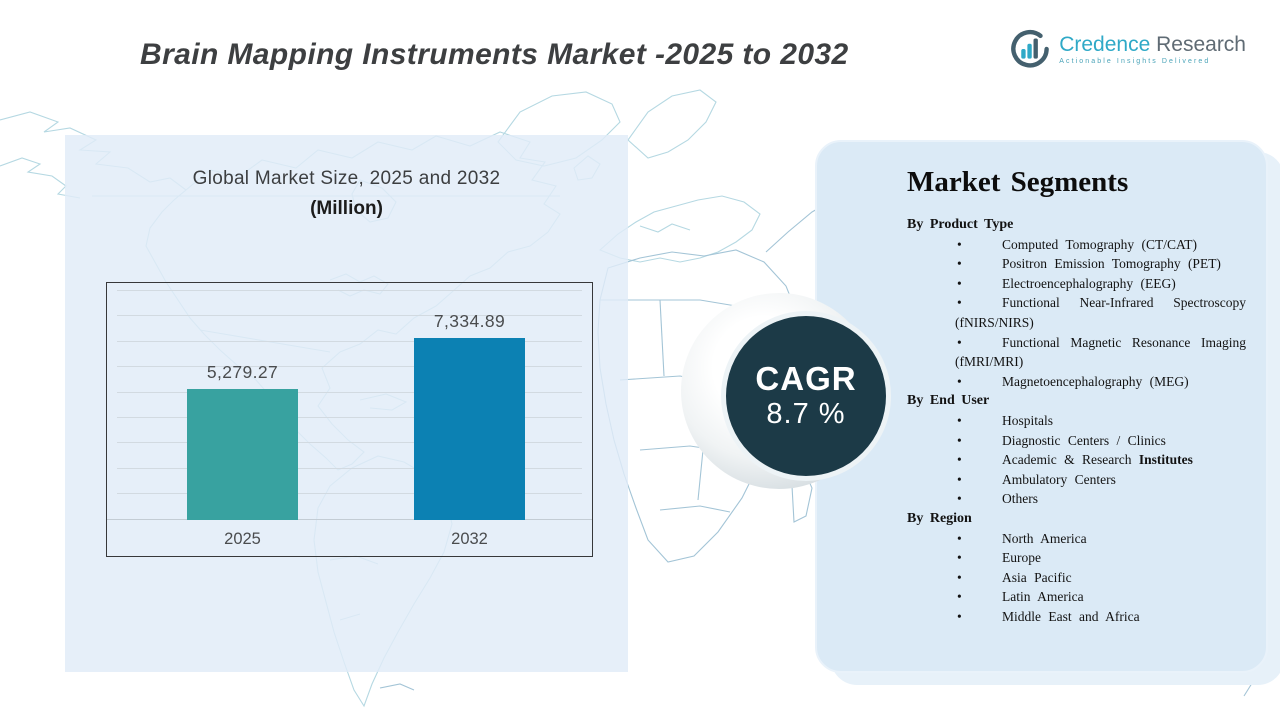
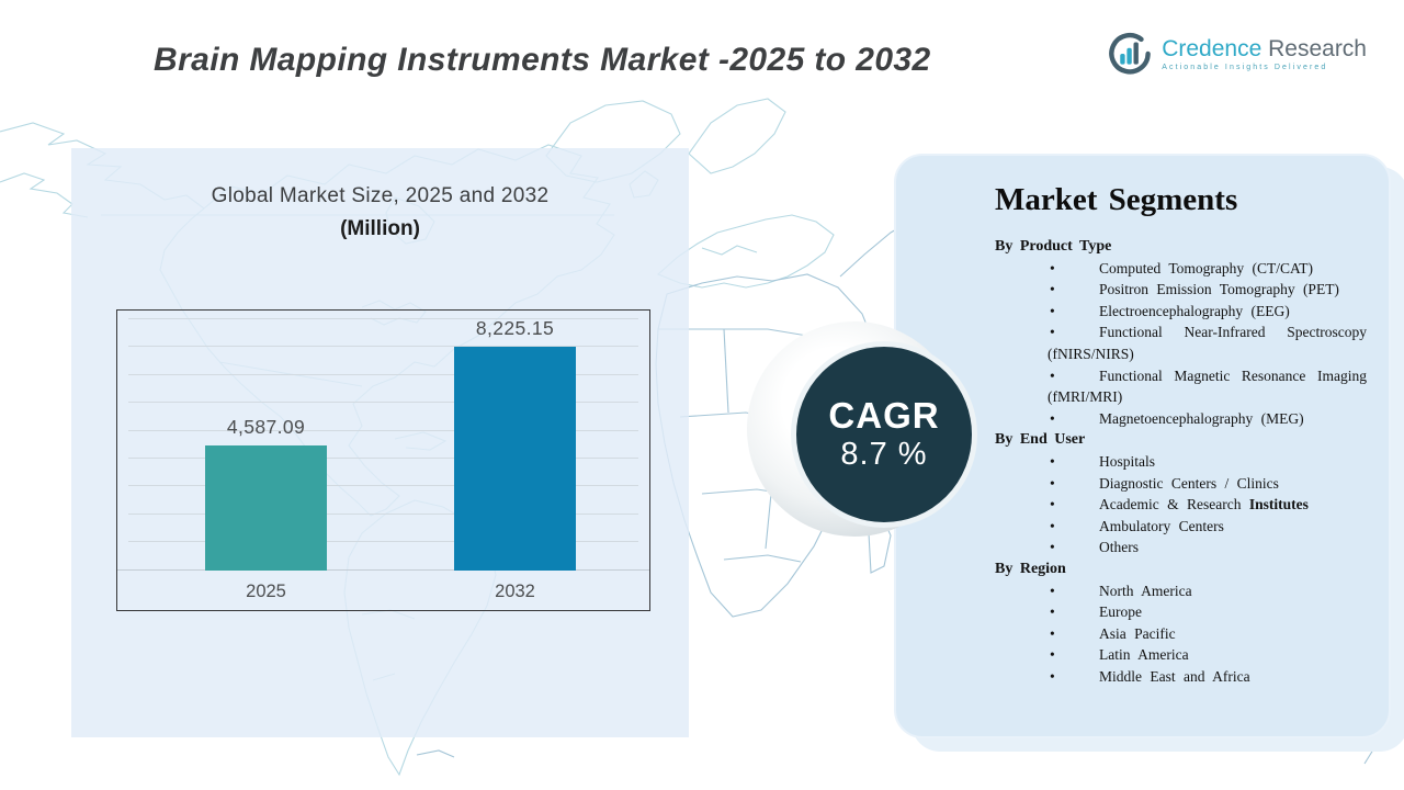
2025: 5,279.27 -> 4,587.09
2032: 7,334.89 -> 8,225.15
